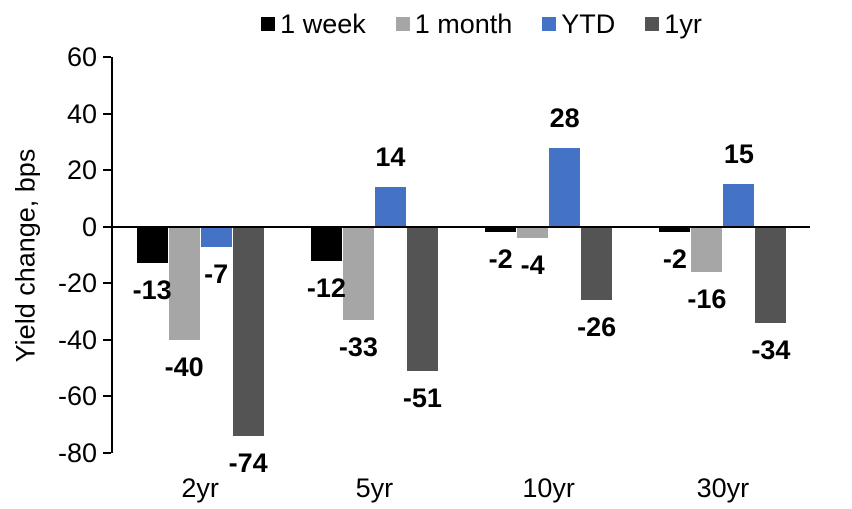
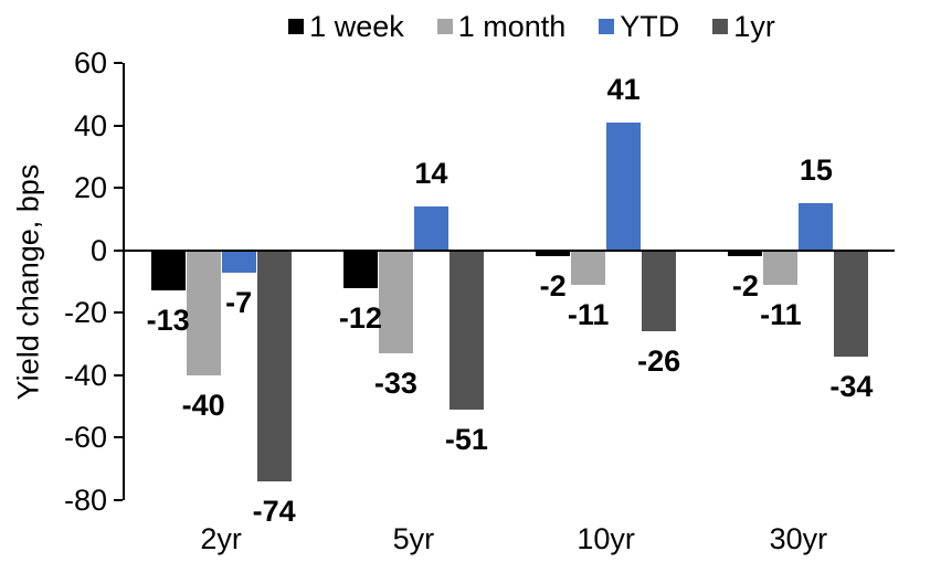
1 month/10yr: -4 -> -11
YTD/10yr: 28 -> 41
1 month/30yr: -16 -> -11
